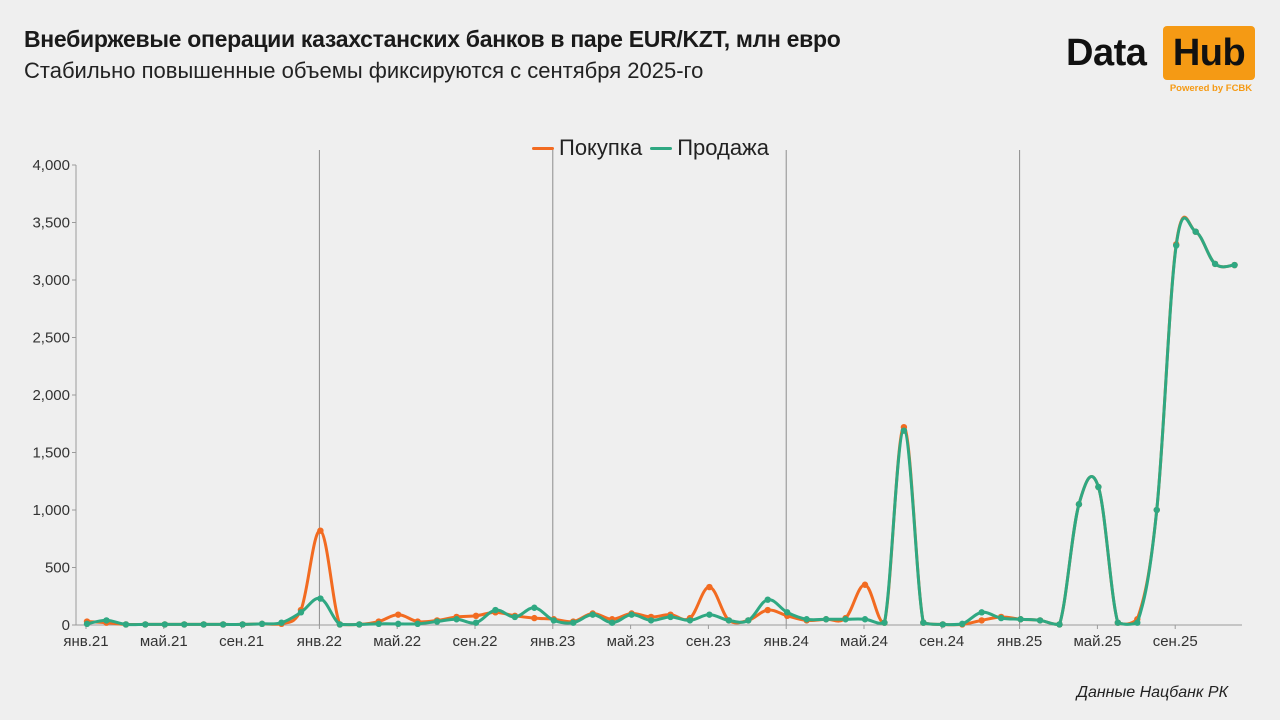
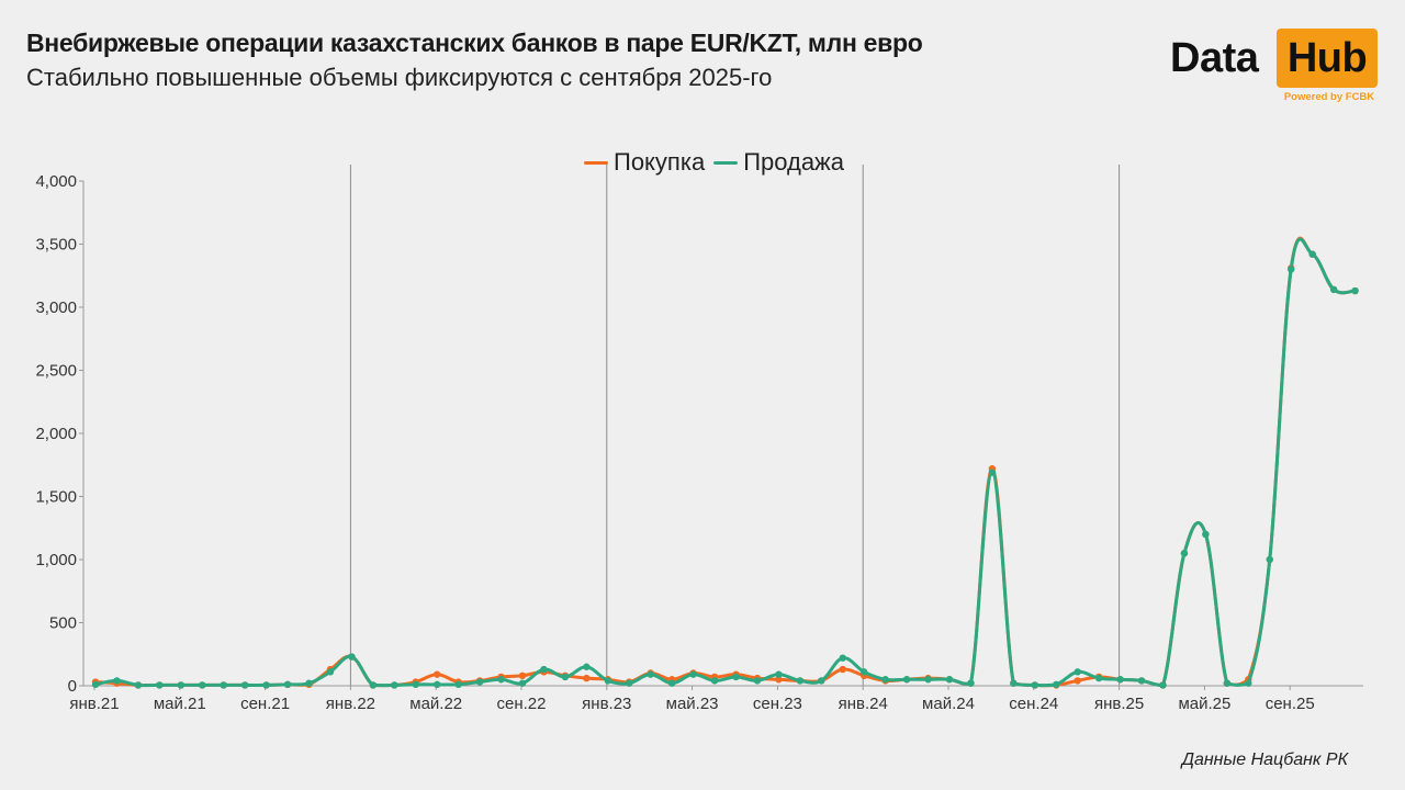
Покупка/янв.22: 820 -> 230
Покупка/сен.23: 330 -> 50
Покупка/май.24: 350 -> 50
